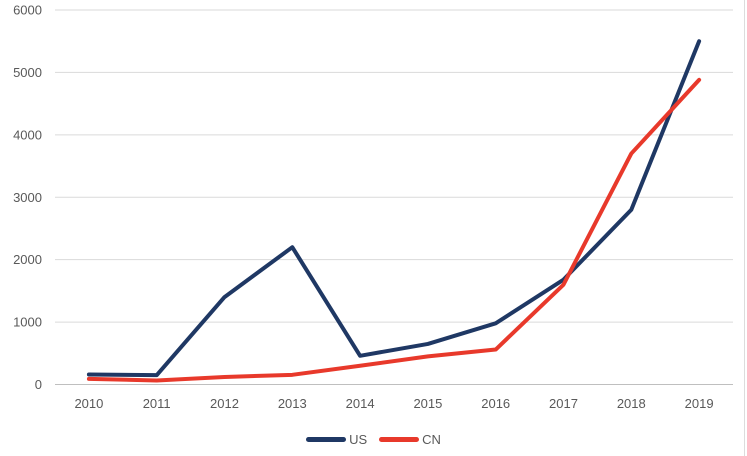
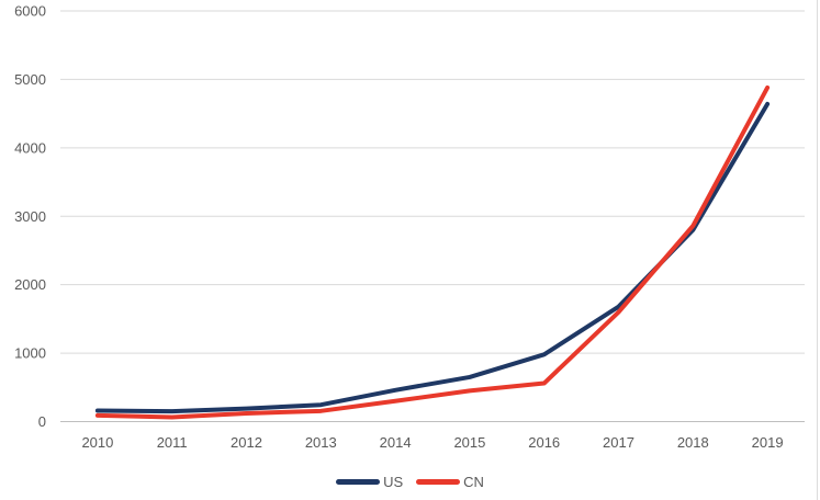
US/2012: 1400 -> 200
US/2013: 2200 -> 200
CN/2018: 3700 -> 2900
US/2019: 5500 -> 4600
